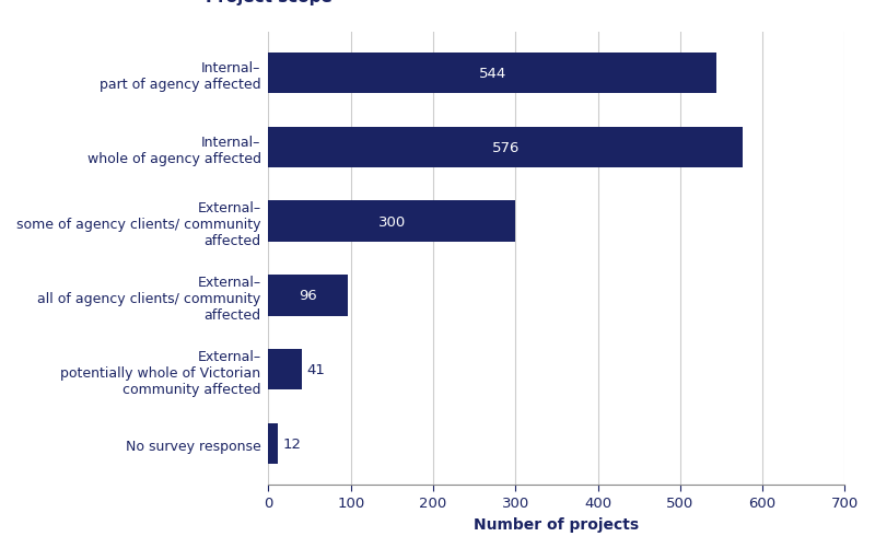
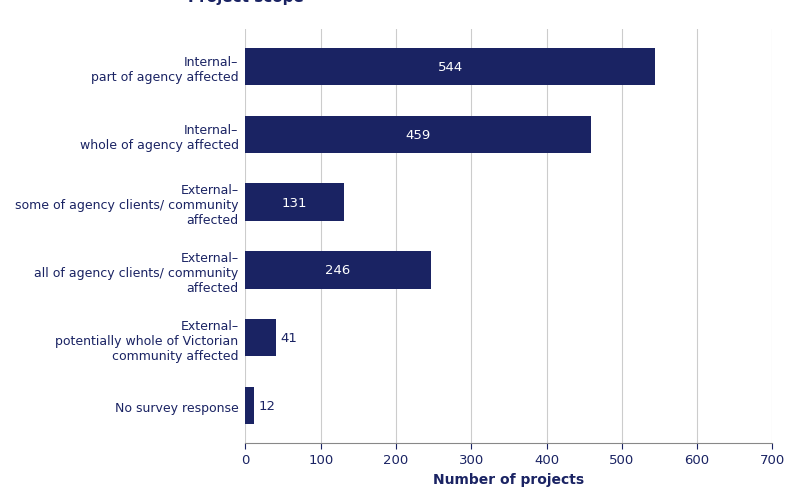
Internal– whole of agency affected: 576 -> 459
External– some of agency clients/ community affected: 300 -> 131
External– all of agency clients/ community affected: 96 -> 246
